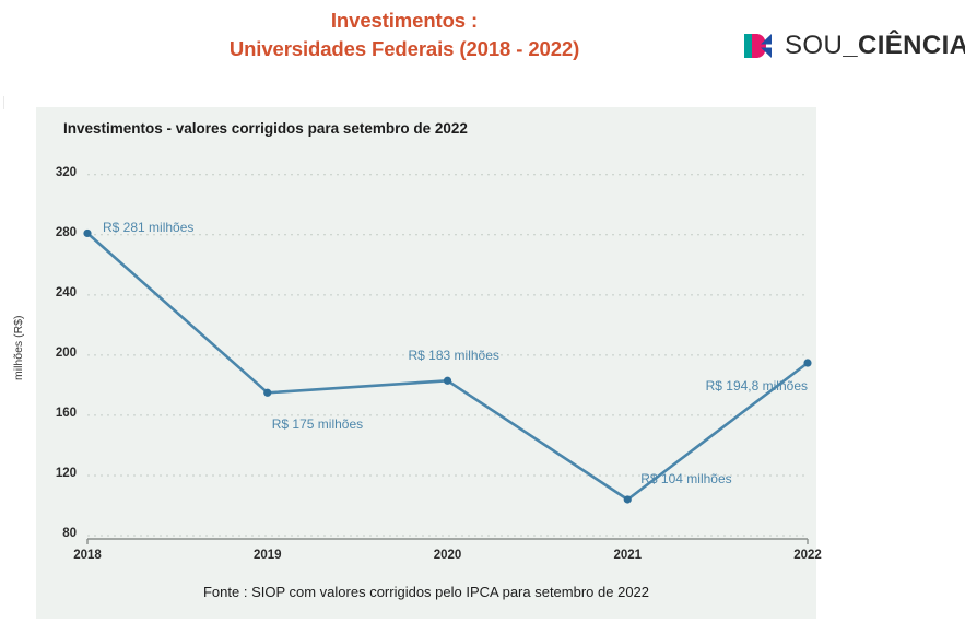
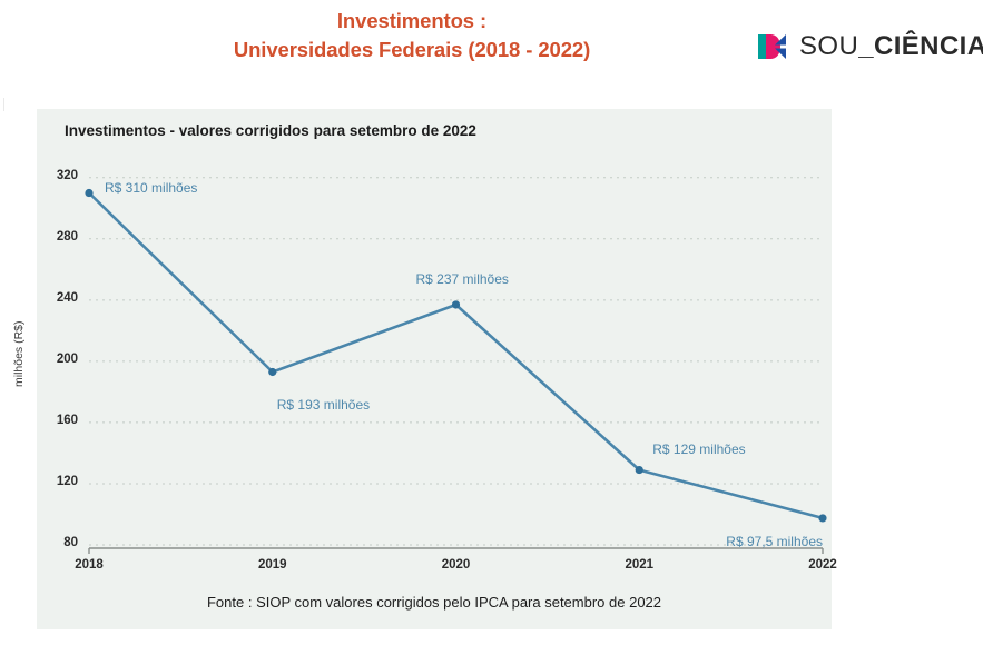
2018: 281 -> 310
2019: 175 -> 193
2020: 183 -> 237
2021: 104 -> 129
2022: 194,8 -> 97,5
